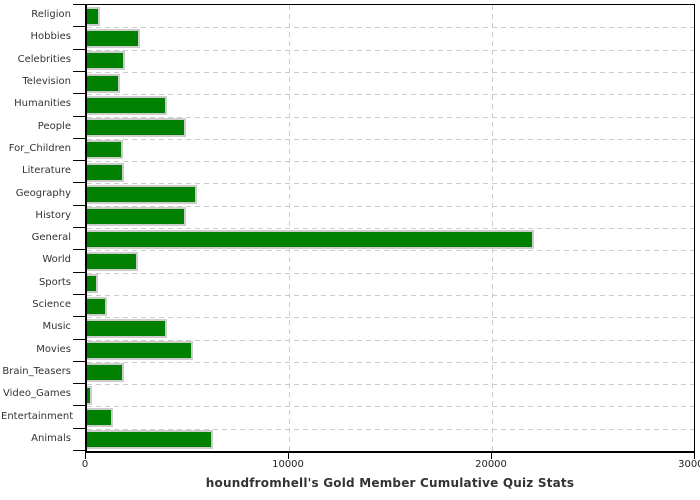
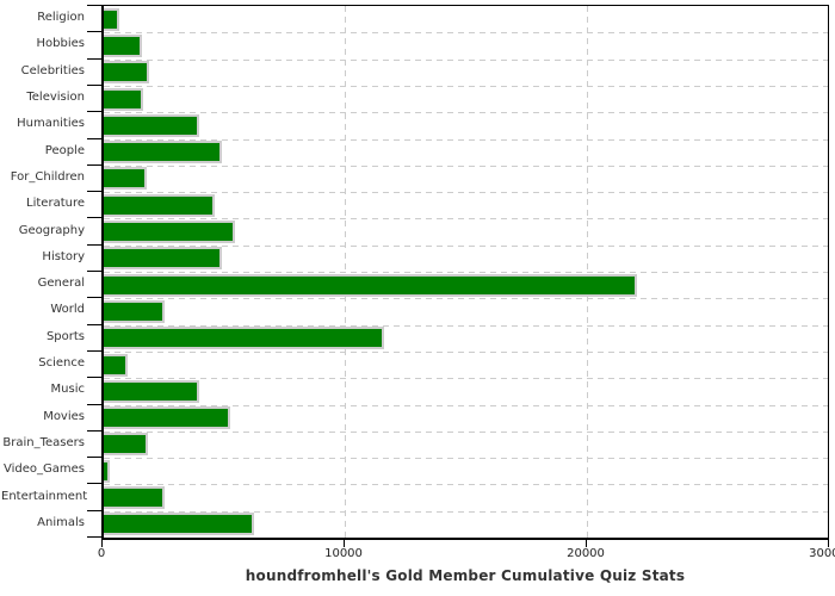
Hobbies: 2600 -> 1600
Literature: 1800 -> 4600
Sports: 600 -> 11600
Entertainment: 1300 -> 2500
